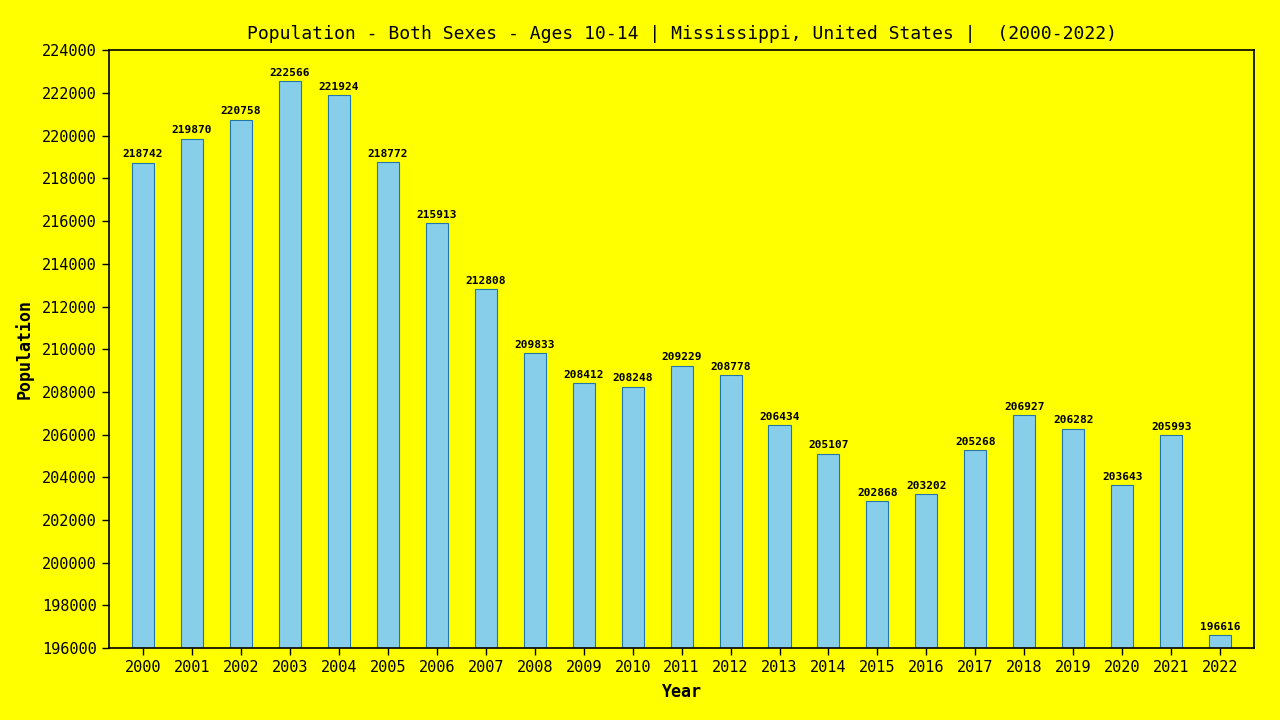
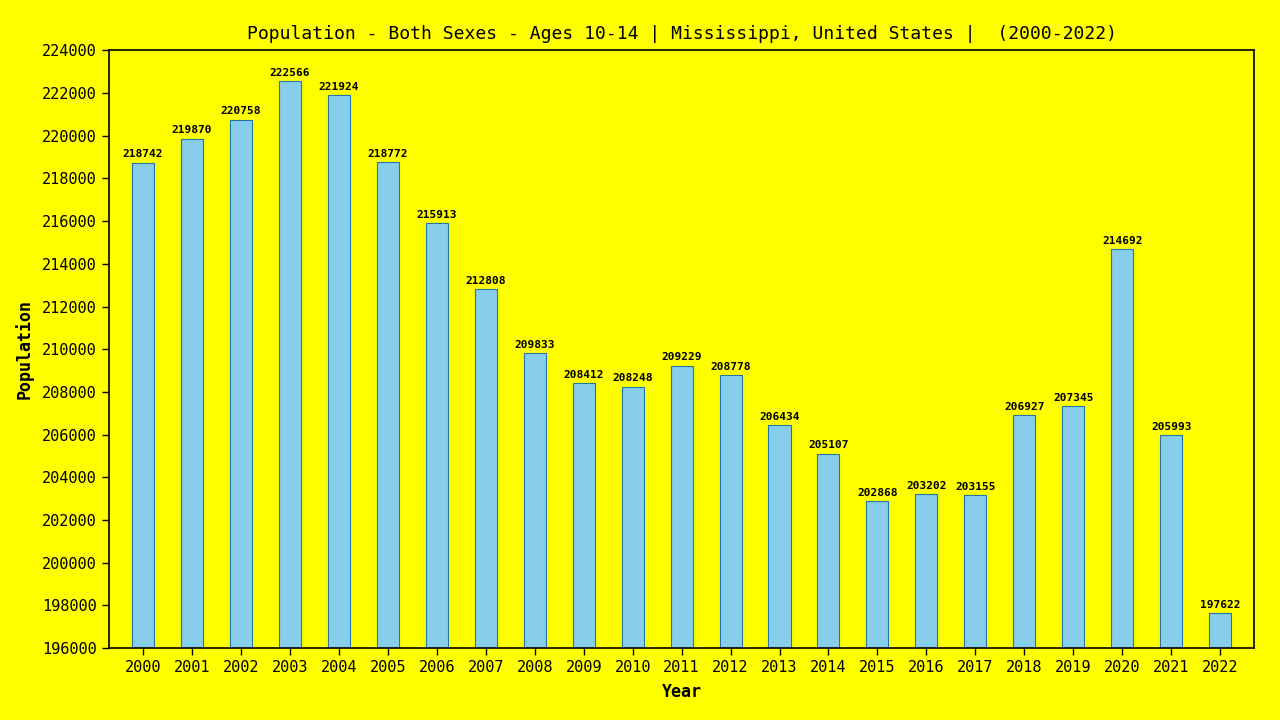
2017: 205268 -> 203155
2019: 206282 -> 207345
2020: 203643 -> 214692
2022: 196616 -> 197622
